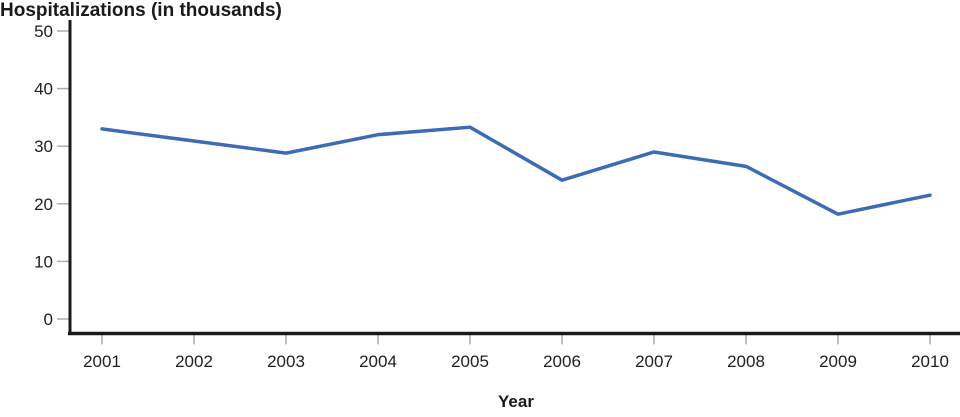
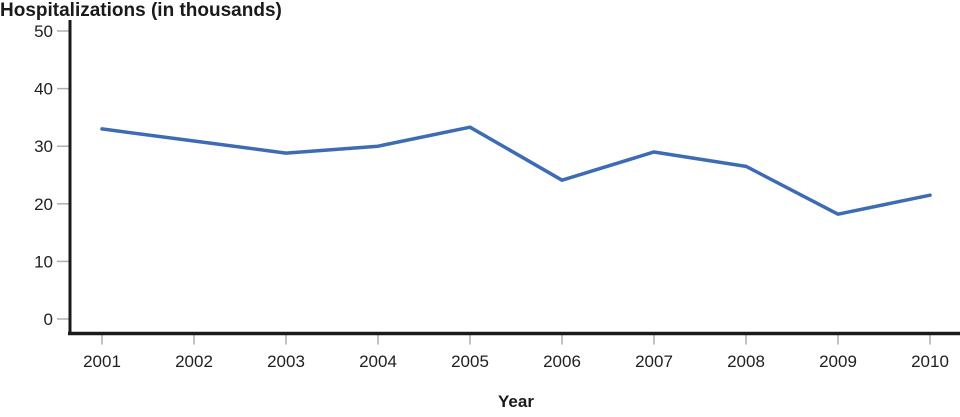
2004: 32 -> 30
